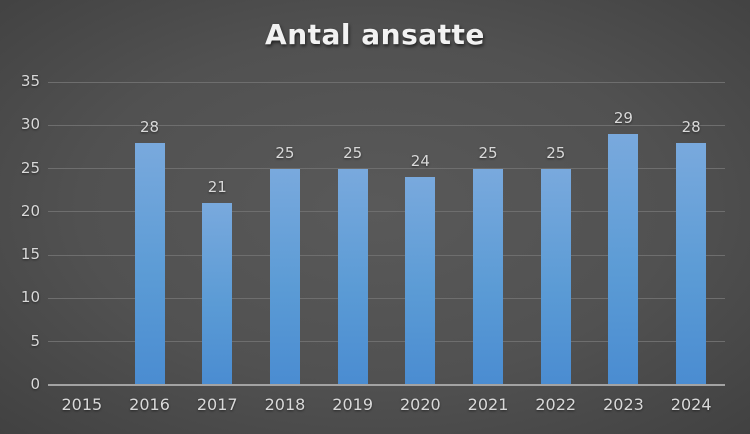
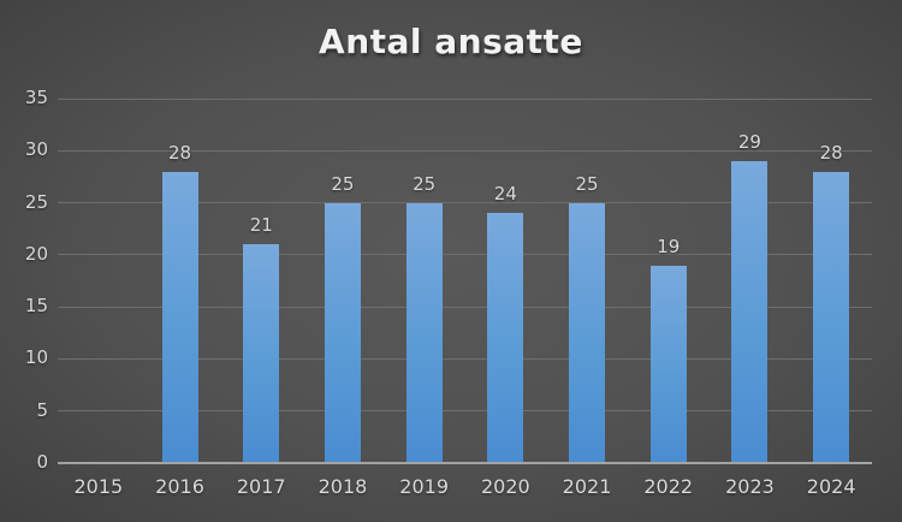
2022: 25 -> 19
